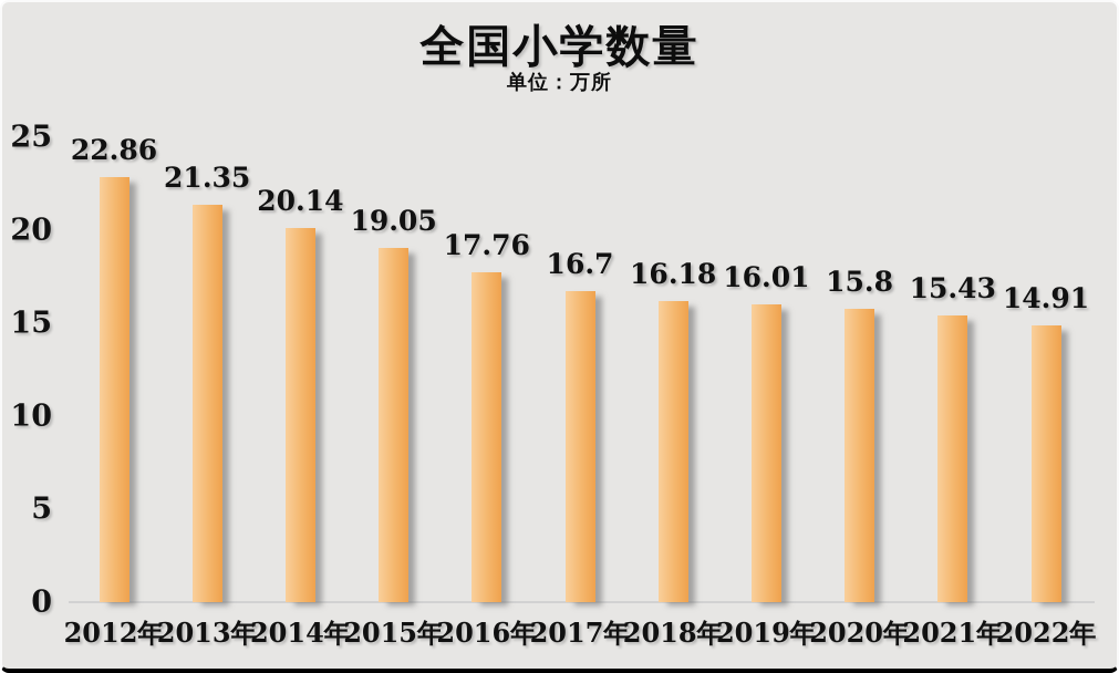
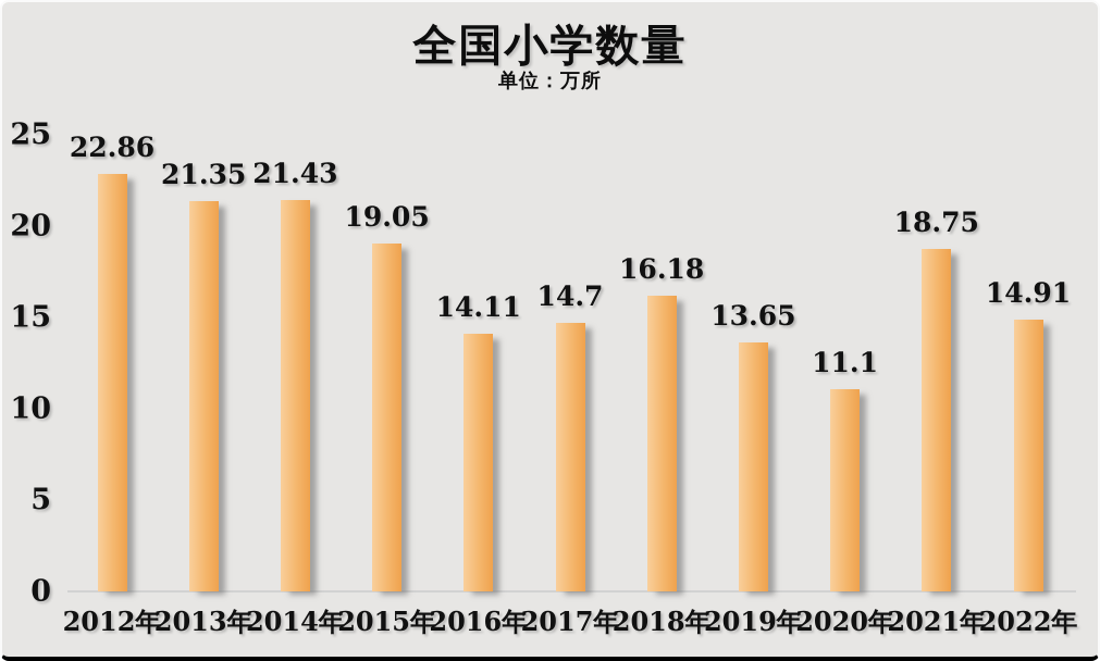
2014年: 20.14 -> 21.43
2016年: 17.76 -> 14.11
2017年: 16.7 -> 14.7
2019年: 16.01 -> 13.65
2020年: 15.8 -> 11.1
2021年: 15.43 -> 18.75
